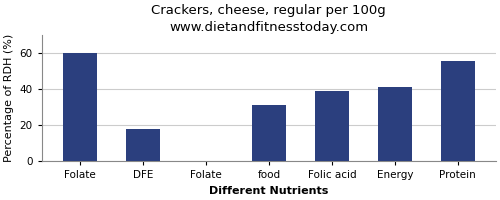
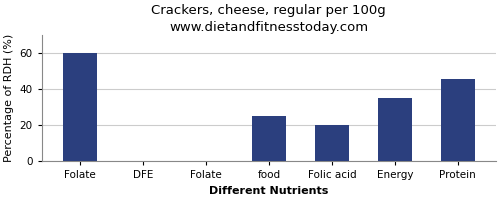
DFE: 18 -> 0
food: 31 -> 25
Folic acid: 39 -> 20
Energy: 41 -> 35
Protein: 56 -> 46
